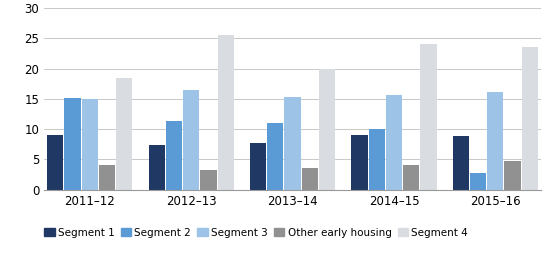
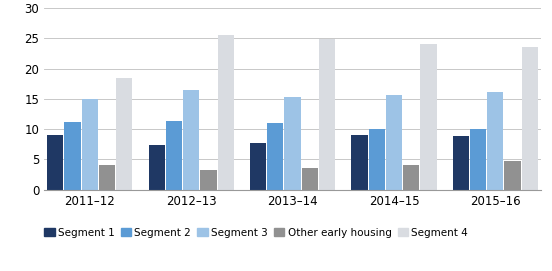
Segment 2/2011–12: 15.2 -> 11.2
Segment 4/2013–14: 20.0 -> 24.9
Segment 2/2015–16: 2.8 -> 10.0
